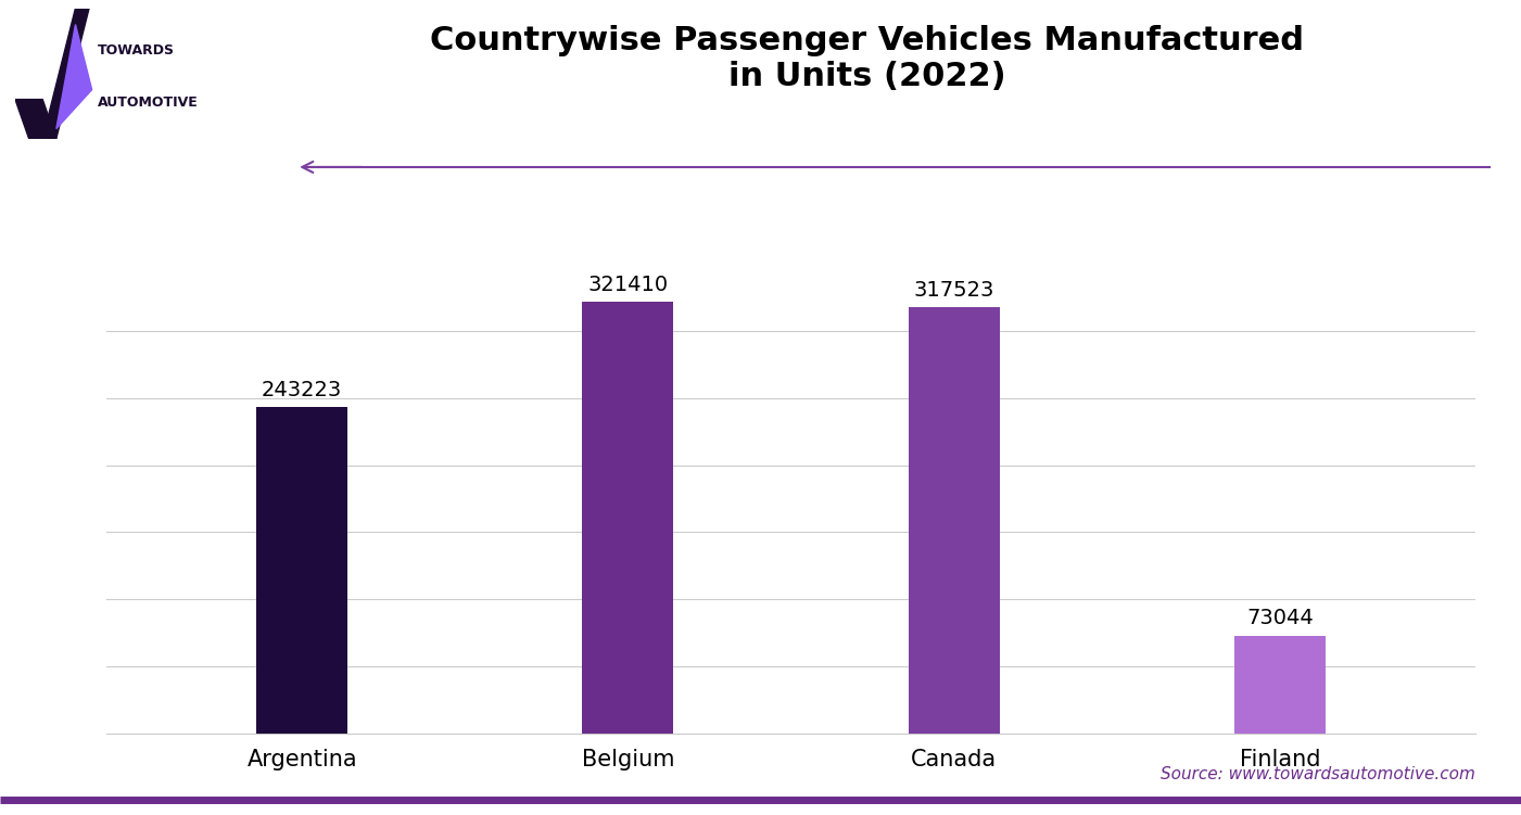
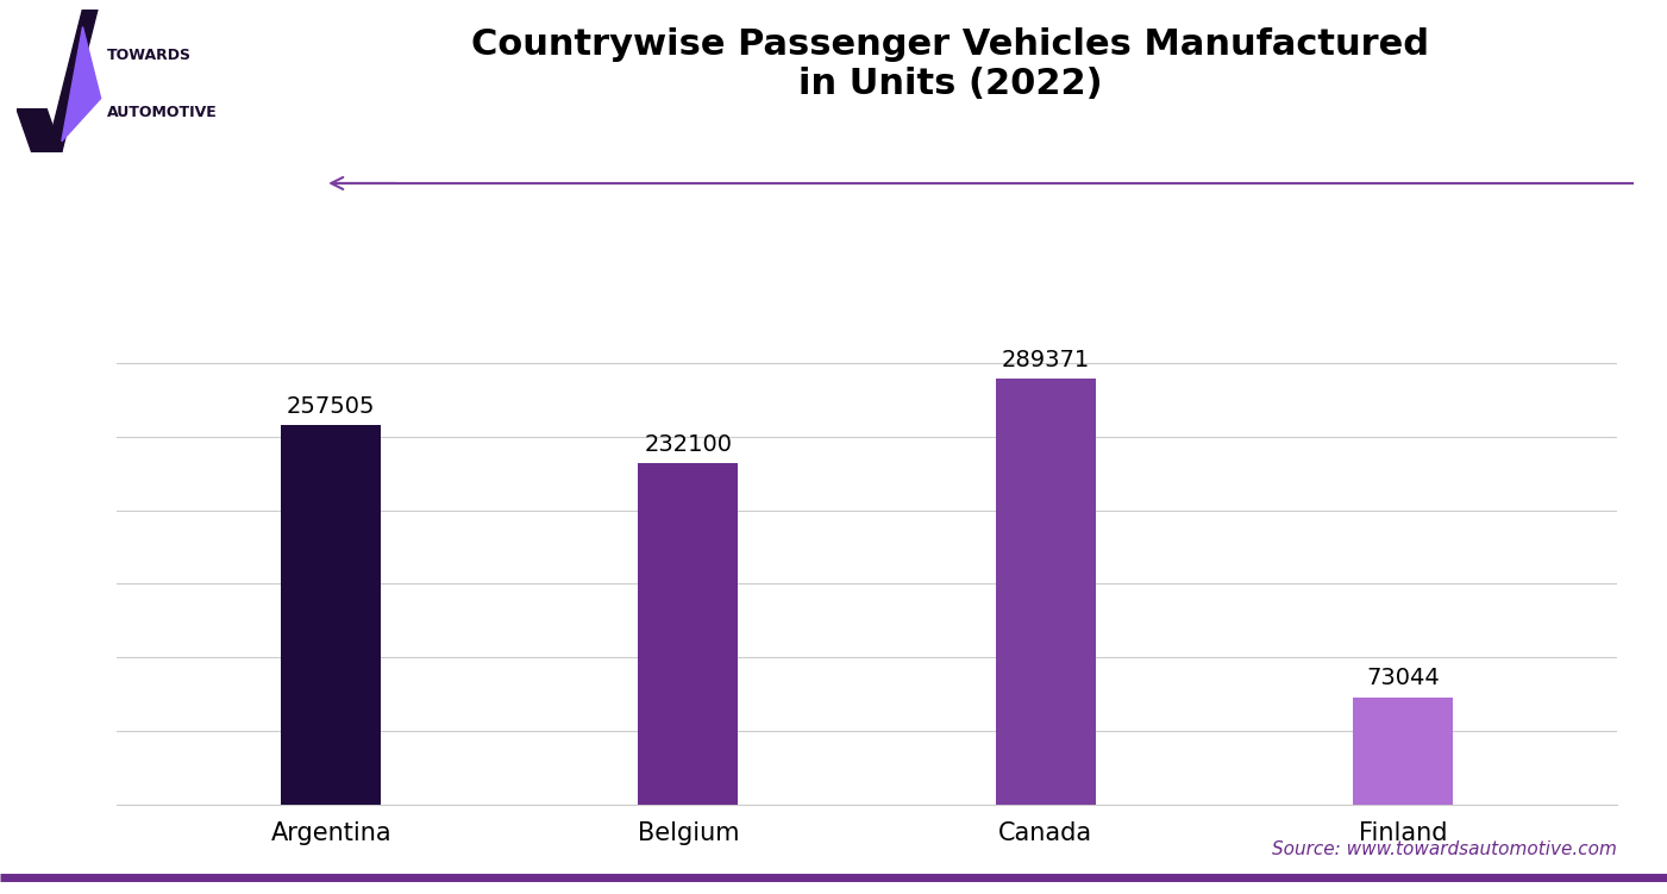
Argentina: 243223 -> 257505
Belgium: 321410 -> 232100
Canada: 317523 -> 289371
